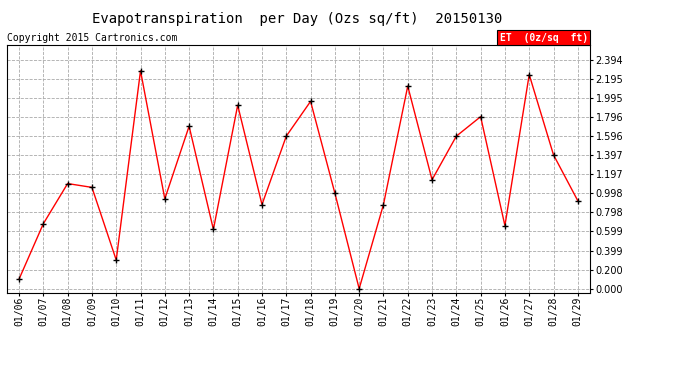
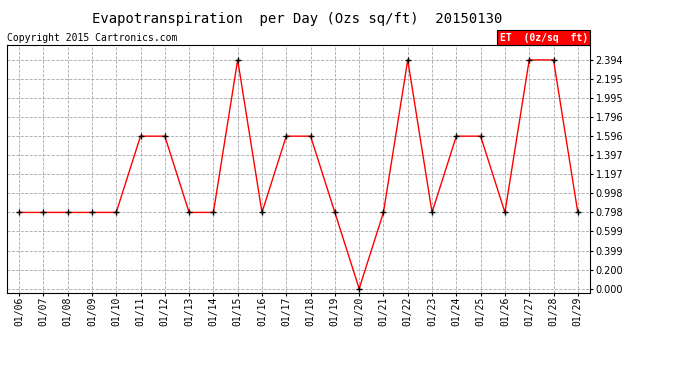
01/06: 0.10 -> 0.80
01/07: 0.68 -> 0.80
01/08: 1.10 -> 0.80
01/09: 1.06 -> 0.80
01/10: 0.30 -> 0.80
01/11: 2.28 -> 1.60
01/12: 0.94 -> 1.60
01/13: 1.70 -> 0.80
01/14: 0.62 -> 0.80
01/15: 1.92 -> 2.39
01/16: 0.88 -> 0.80
01/18: 1.96 -> 1.60
01/19: 1.00 -> 0.80
01/21: 0.88 -> 0.80
01/22: 2.12 -> 2.39
01/23: 1.14 -> 0.80
01/25: 1.80 -> 1.60
01/26: 0.66 -> 0.80
01/27: 2.24 -> 2.39
01/28: 1.40 -> 2.39
01/29: 0.92 -> 0.80
